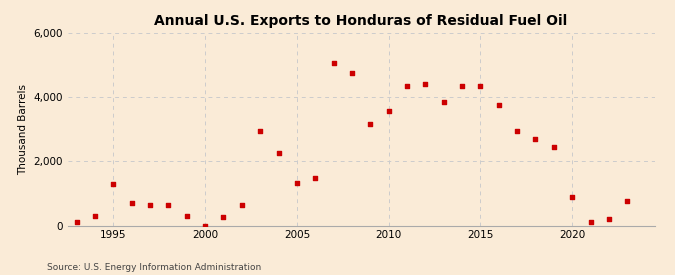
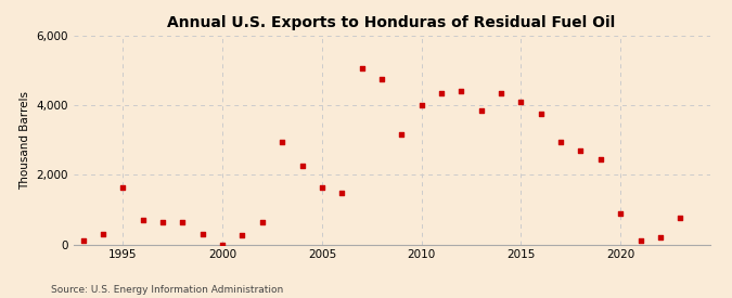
1995: 1,300 -> 1,650
2005: 1,320 -> 1,650
2010: 3,580 -> 4,000
2015: 4,350 -> 4,100
